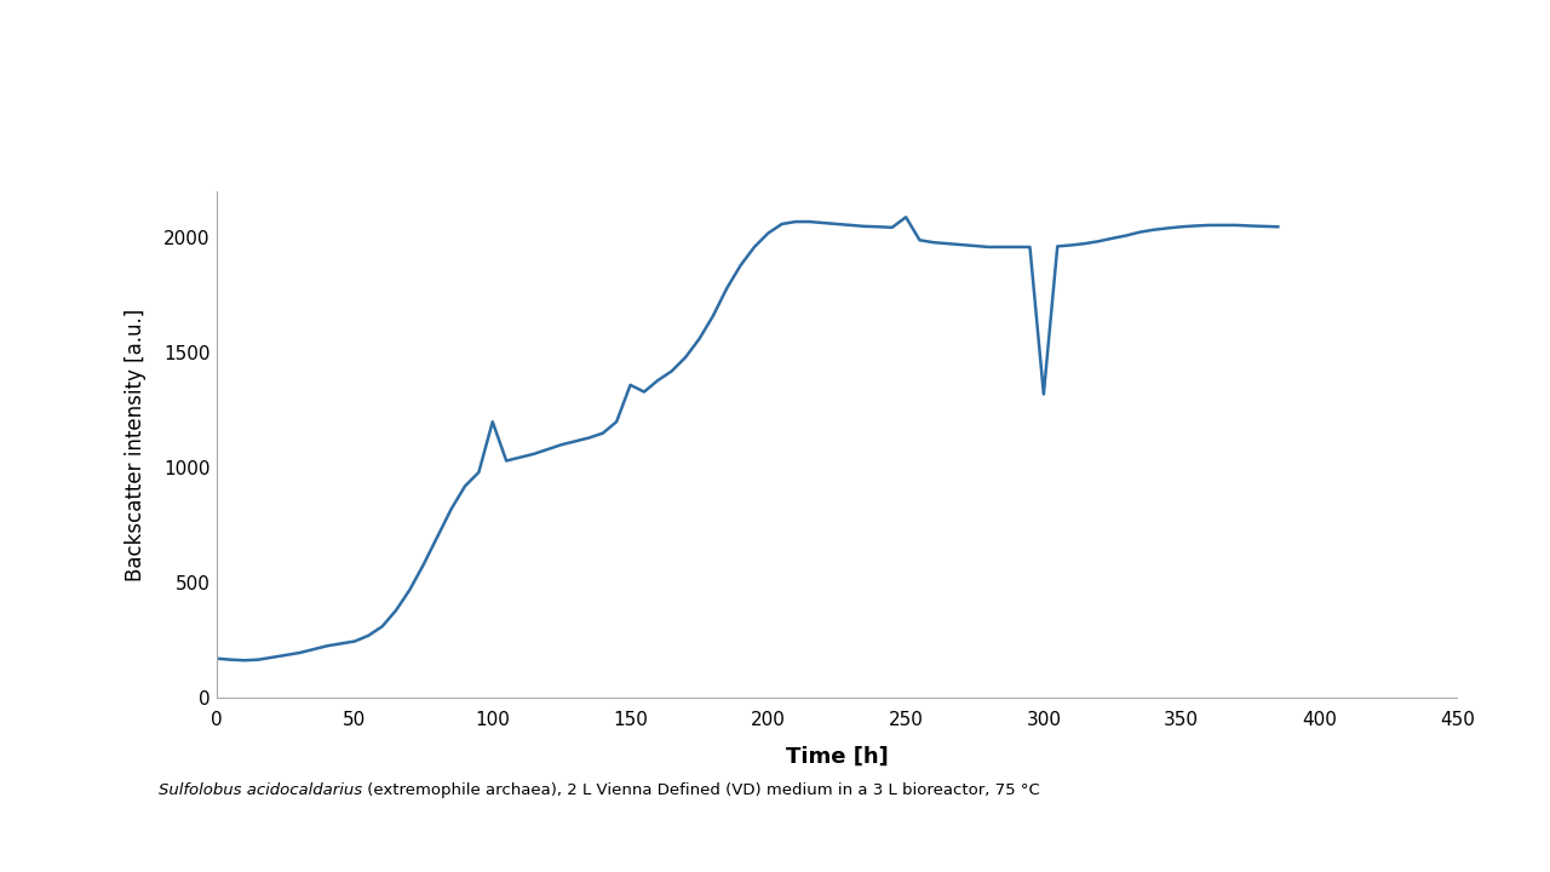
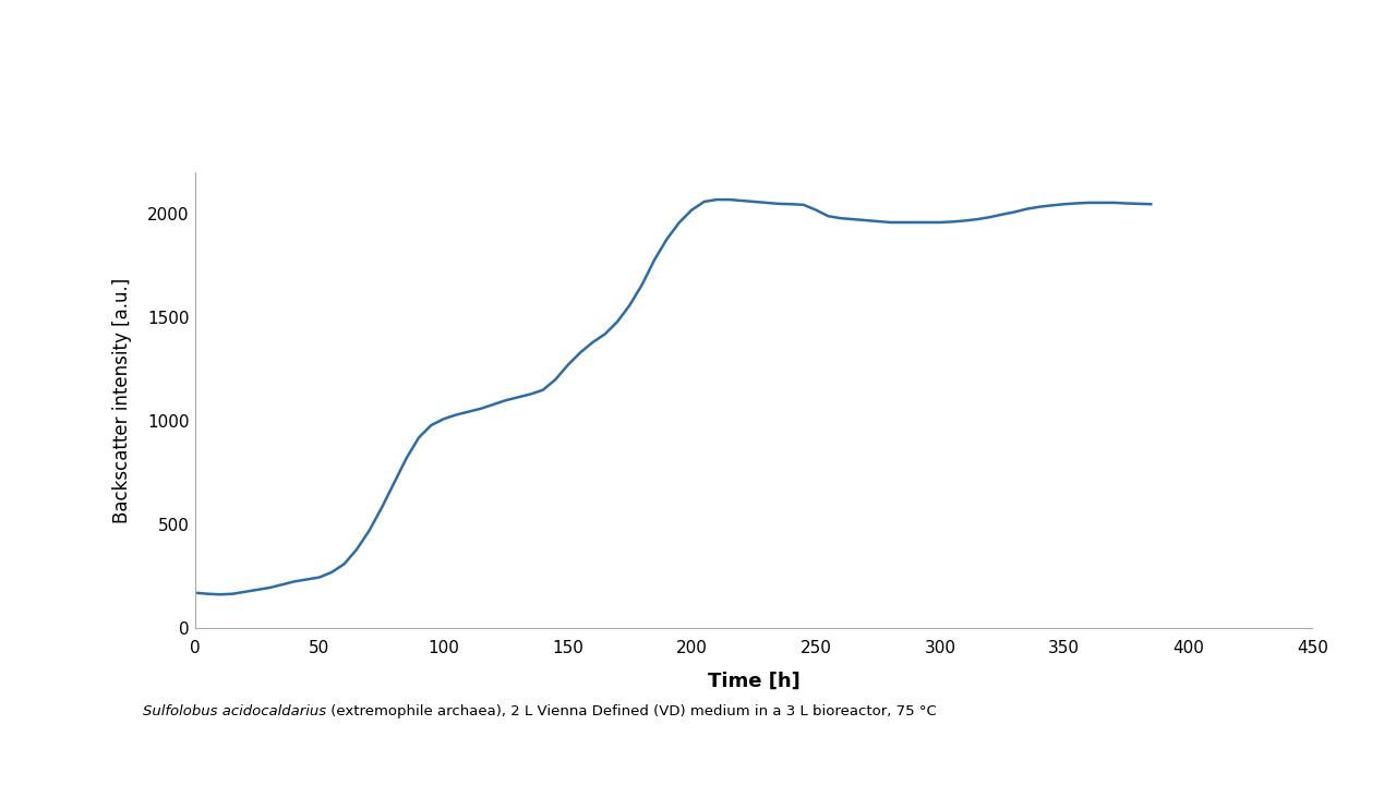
100: 1200 -> 1010
150: 1360 -> 1270
250: 2090 -> 2020
300: 1320 -> 1960
